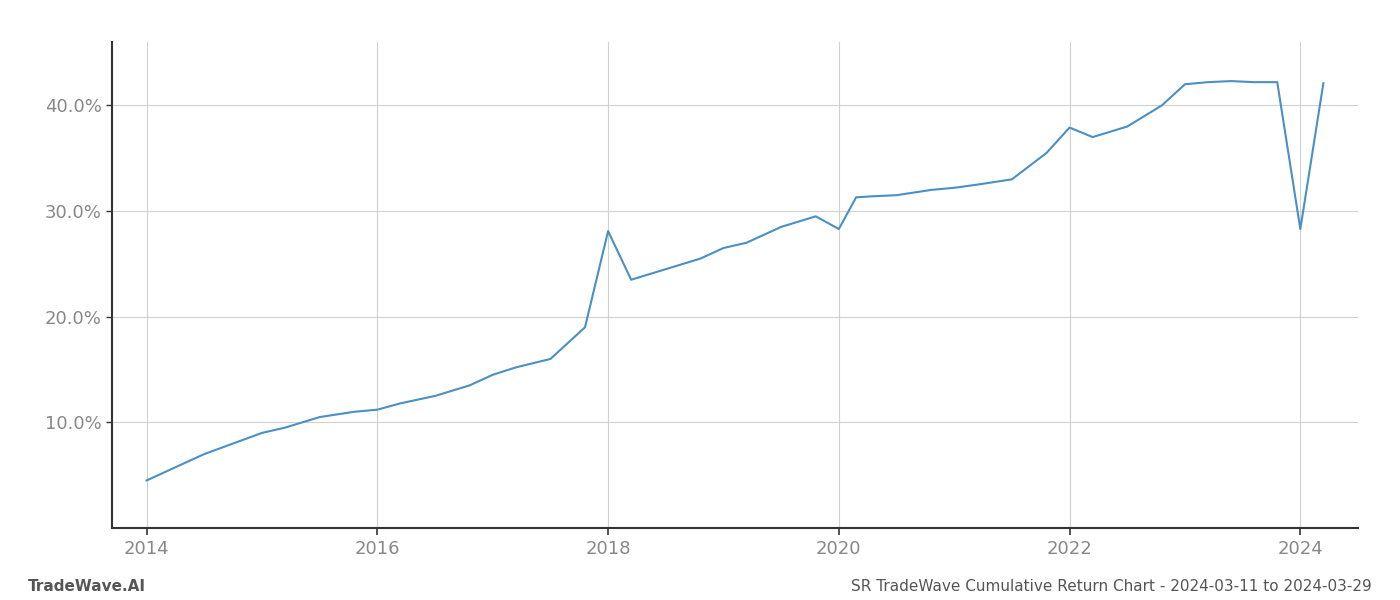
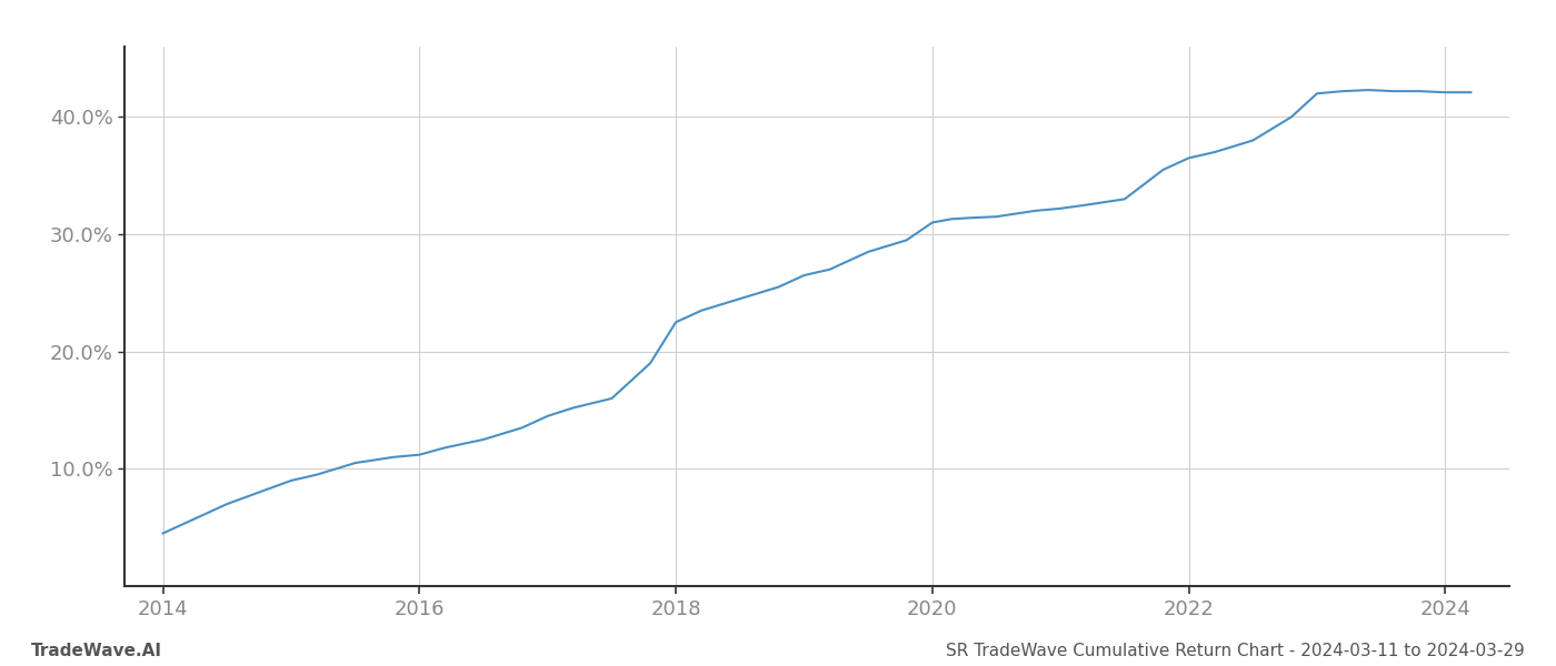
2018: 28.1% -> 22.5%
2020: 28.3% -> 31.0%
2022: 37.9% -> 36.5%
2024: 28.3% -> 42.1%
